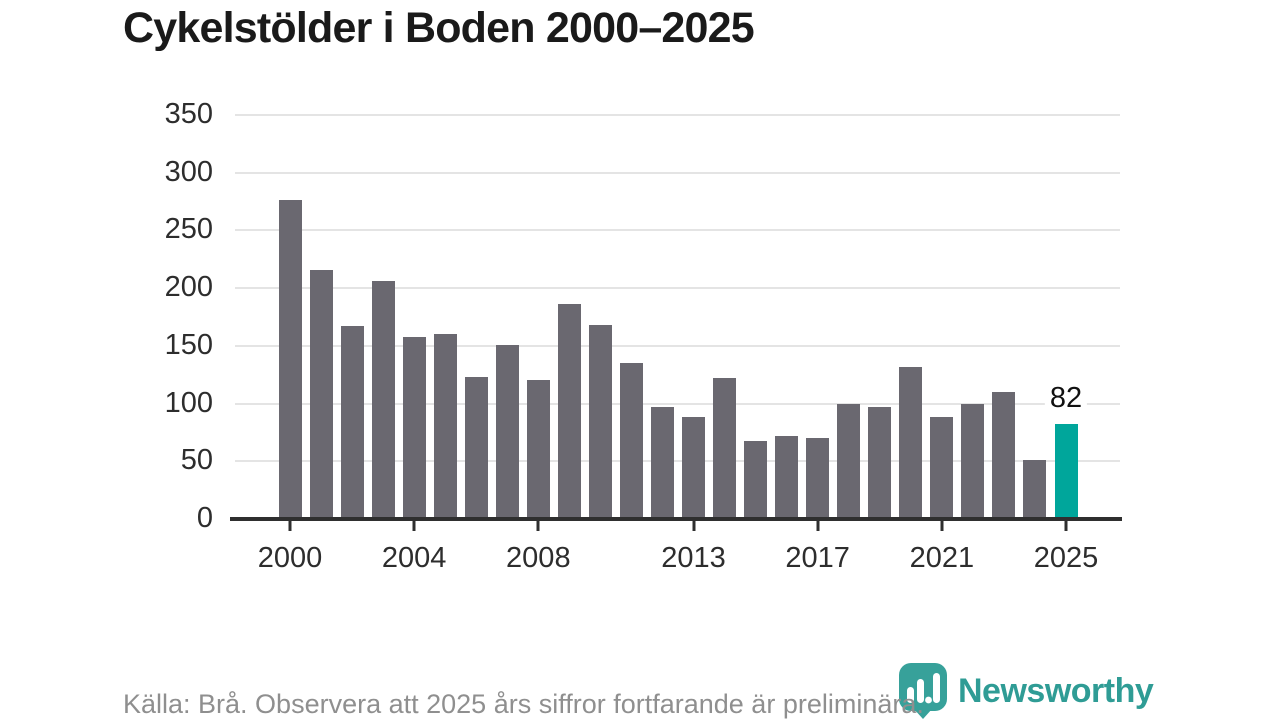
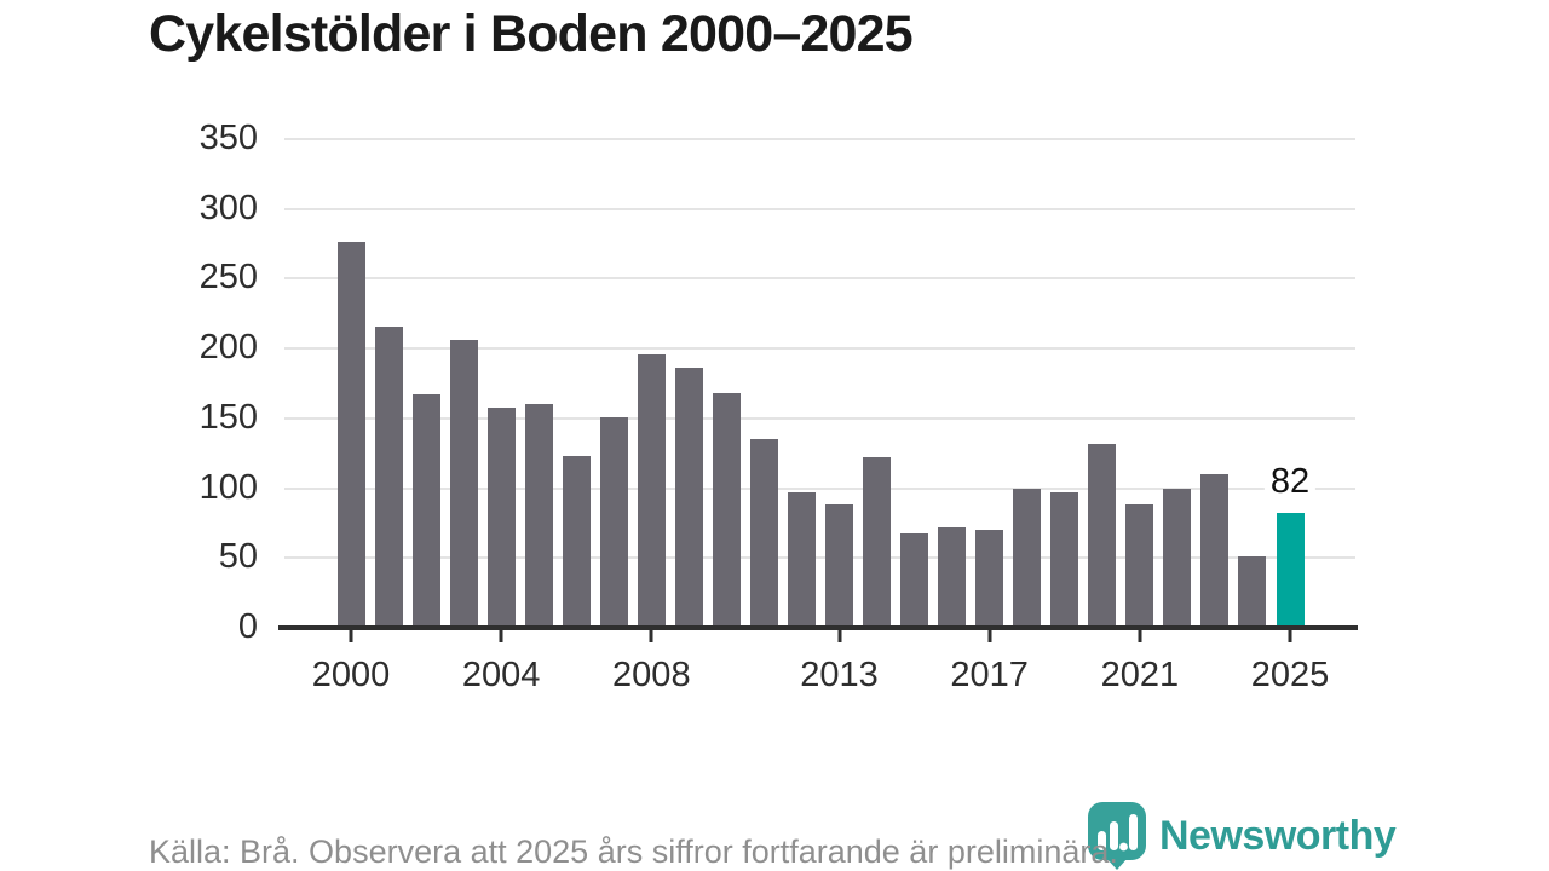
2008: 120 -> 196
